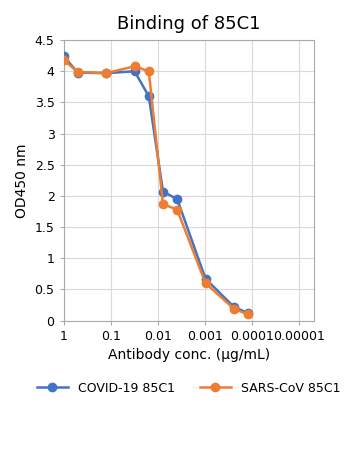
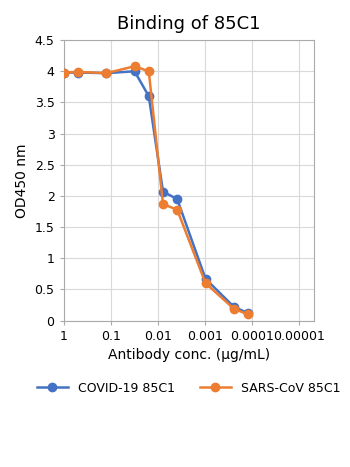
COVID-19 85C1/1: 4.24 -> 3.98
SARS-CoV 85C1/1: 4.18 -> 3.98
